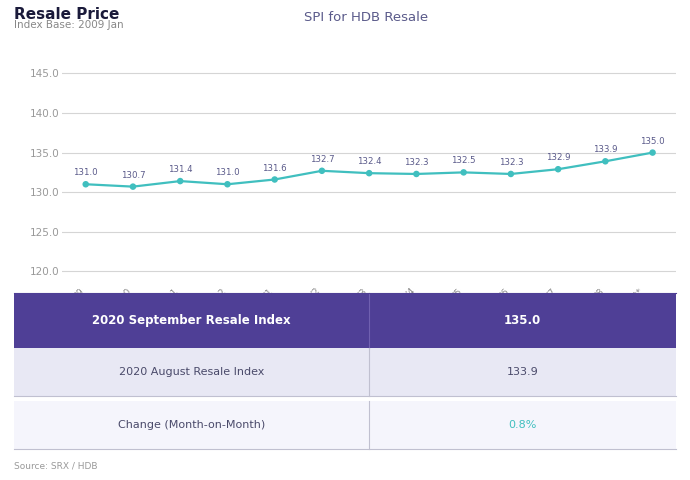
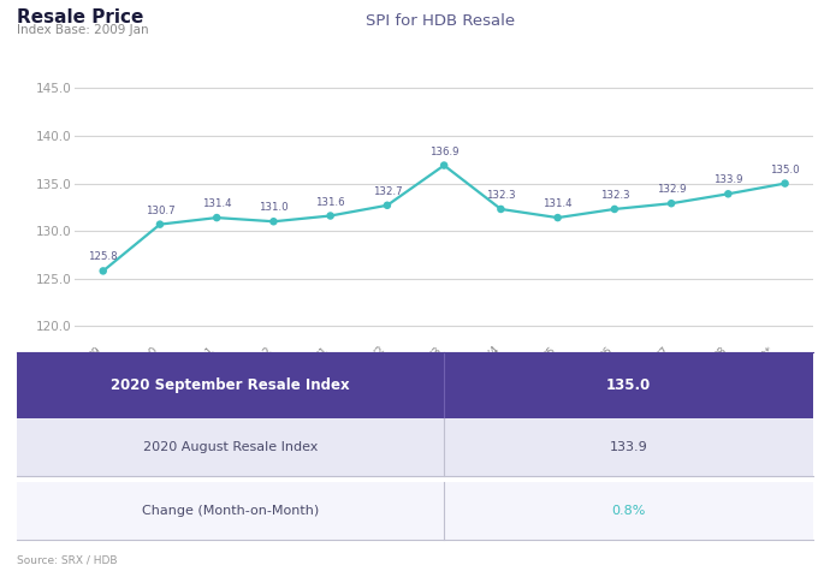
2019/9: 131.0 -> 125.8
2020/3: 132.4 -> 136.9
2020/5: 132.5 -> 131.4
